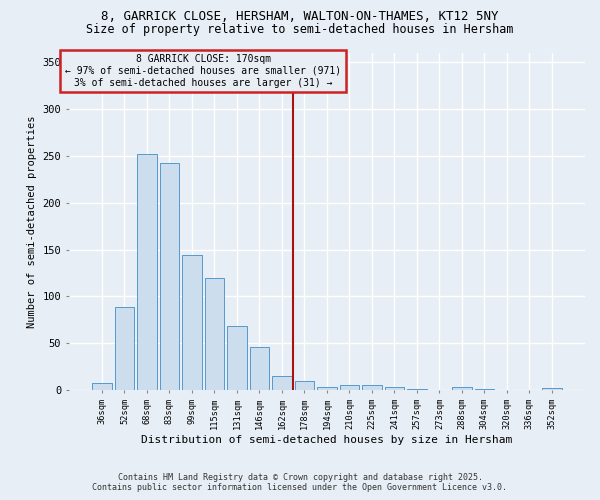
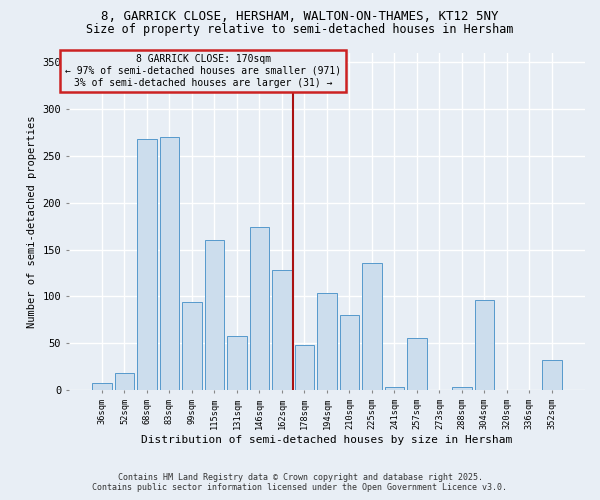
52sqm: 89 -> 18
68sqm: 252 -> 268
83sqm: 242 -> 270
99sqm: 144 -> 94
115sqm: 120 -> 160
131sqm: 69 -> 58
146sqm: 46 -> 174
162sqm: 15 -> 128
178sqm: 10 -> 48
194sqm: 4 -> 104
210sqm: 6 -> 80
225sqm: 6 -> 136
257sqm: 1 -> 56
304sqm: 1 -> 96
352sqm: 2 -> 32
